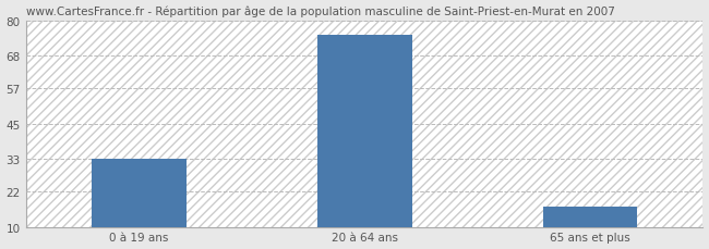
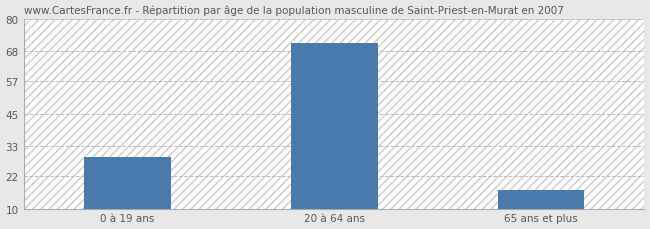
0 à 19 ans: 33 -> 29
20 à 64 ans: 75 -> 71
